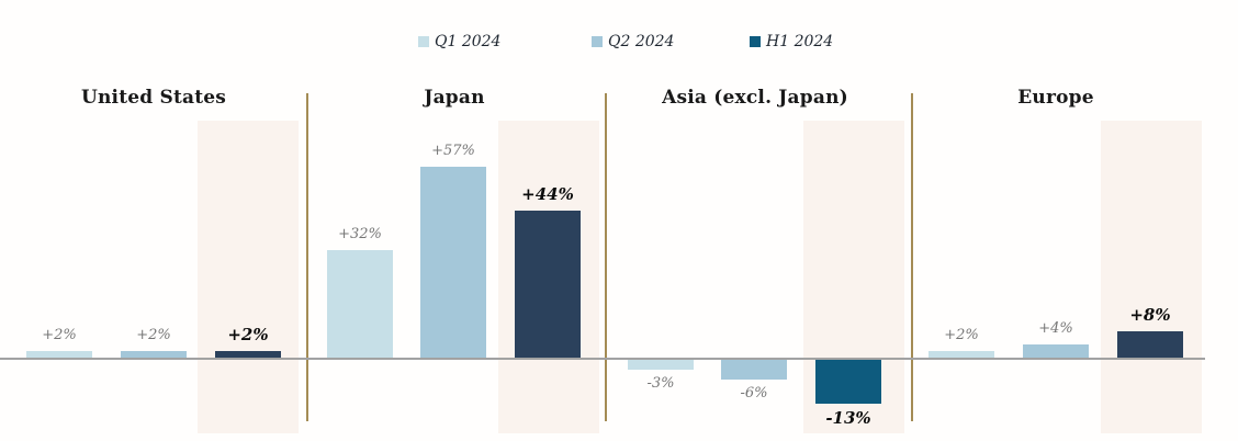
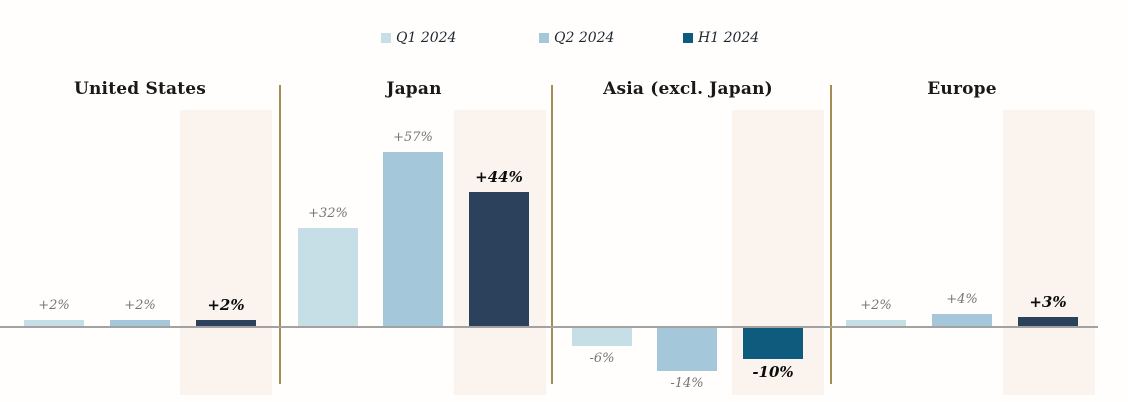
Q1 2024/Asia (excl. Japan): -3% -> -6%
Q2 2024/Asia (excl. Japan): -6% -> -14%
H1 2024/Asia (excl. Japan): -13% -> -10%
H1 2024/Europe: +8% -> +3%
